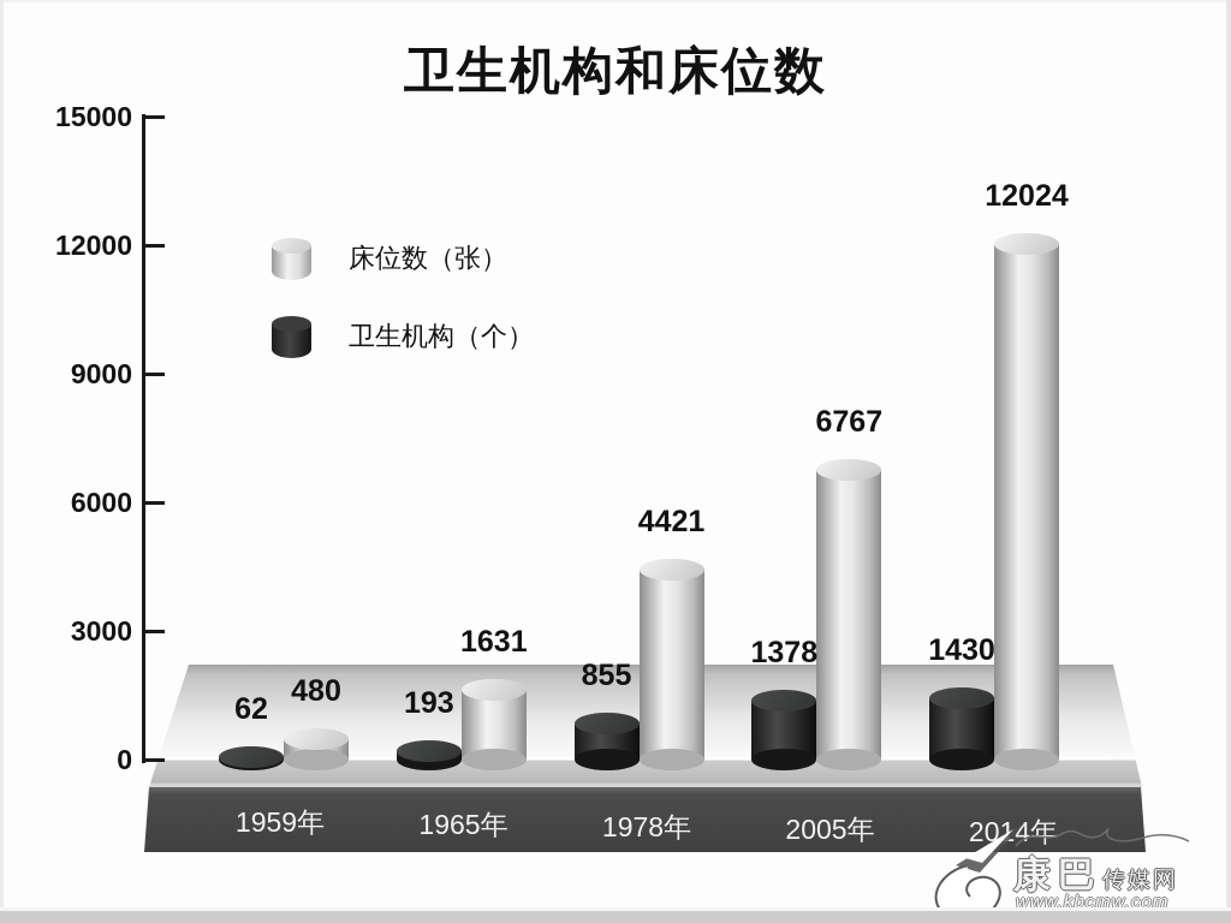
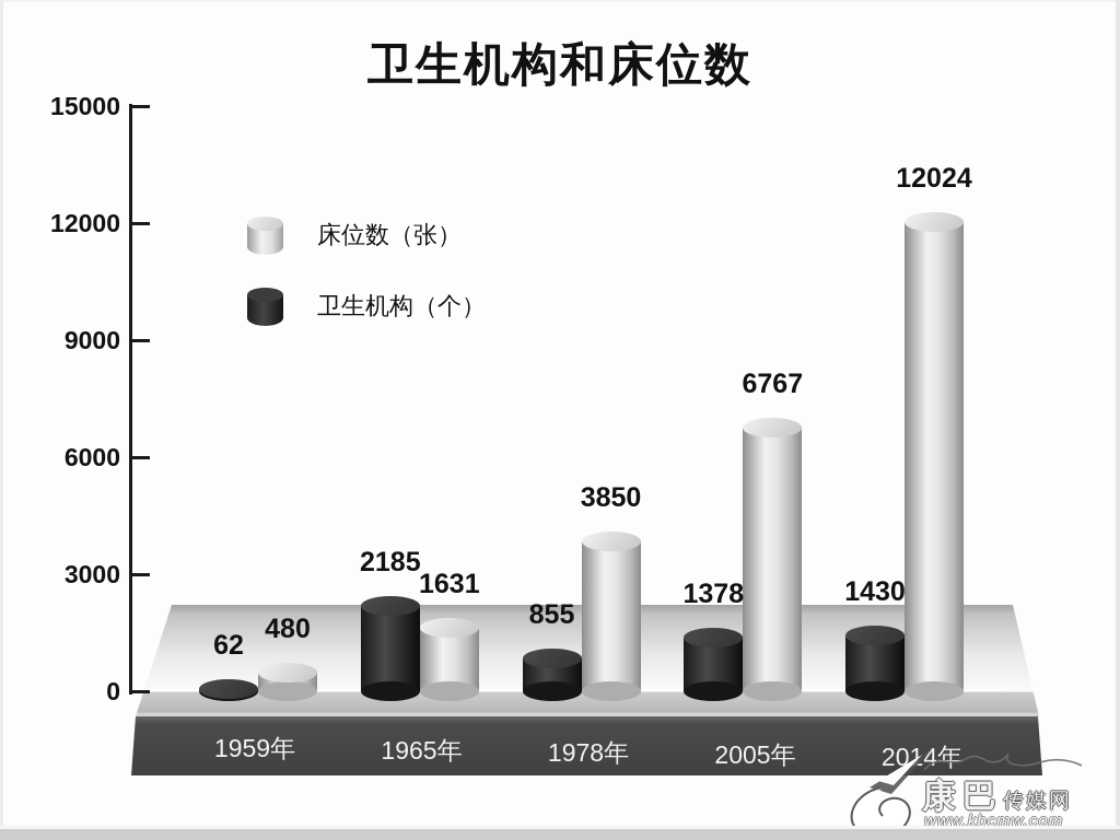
卫生机构（个）/1965年: 193 -> 2185
床位数（张）/1978年: 4421 -> 3850
